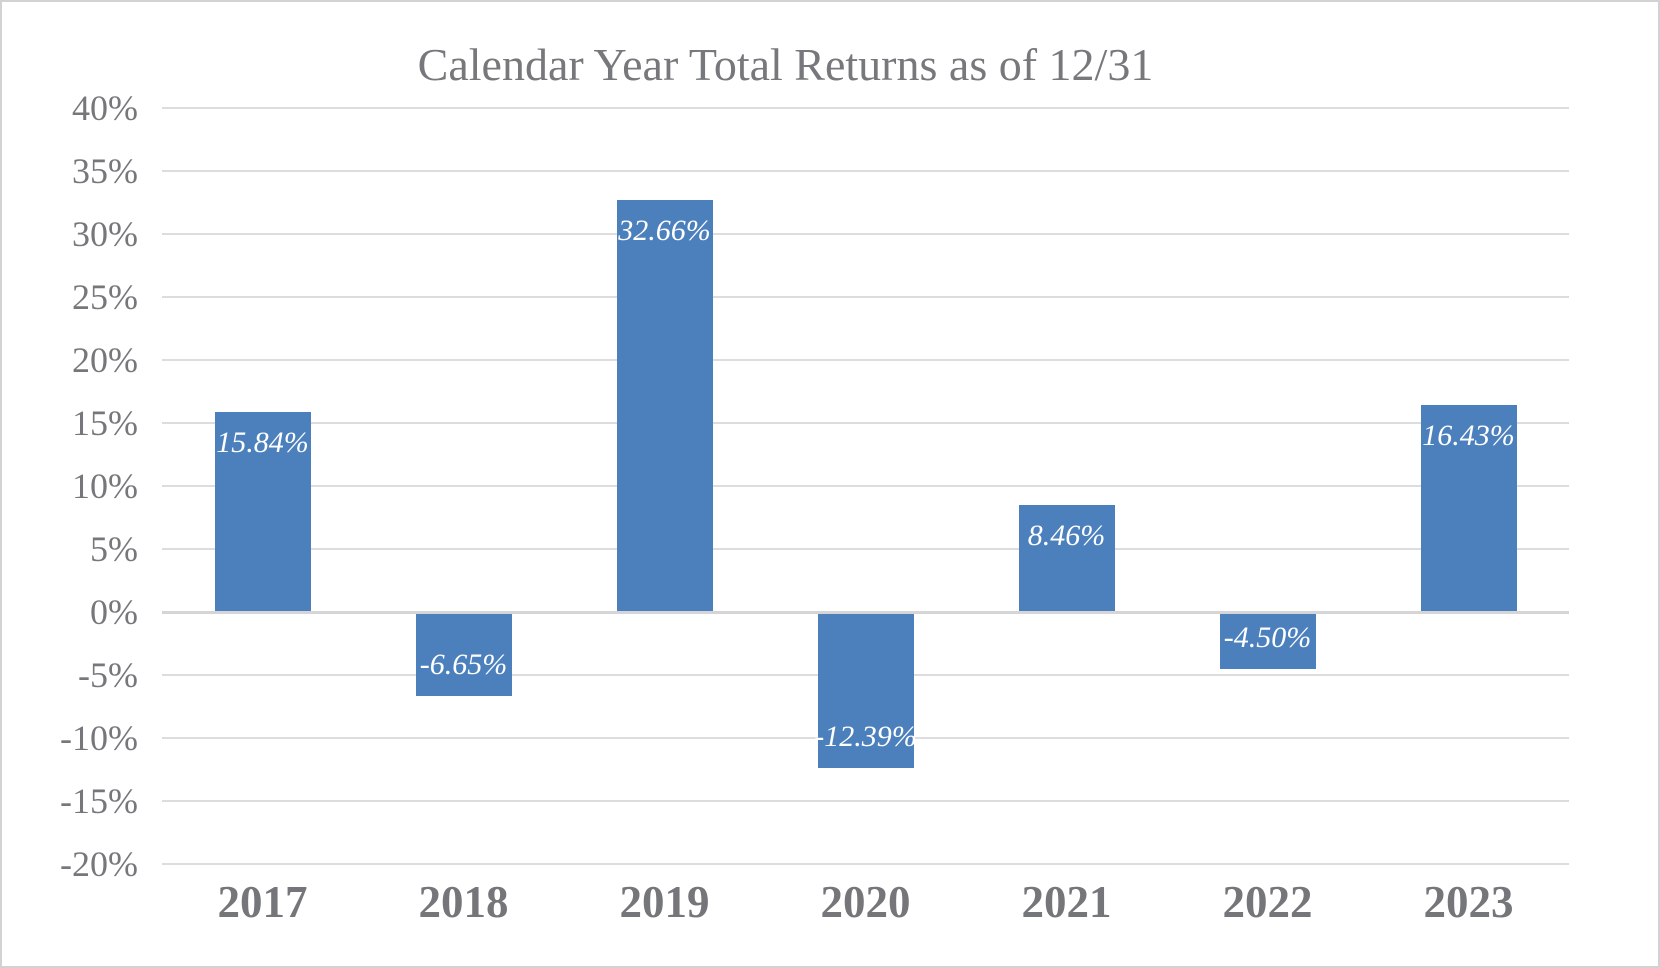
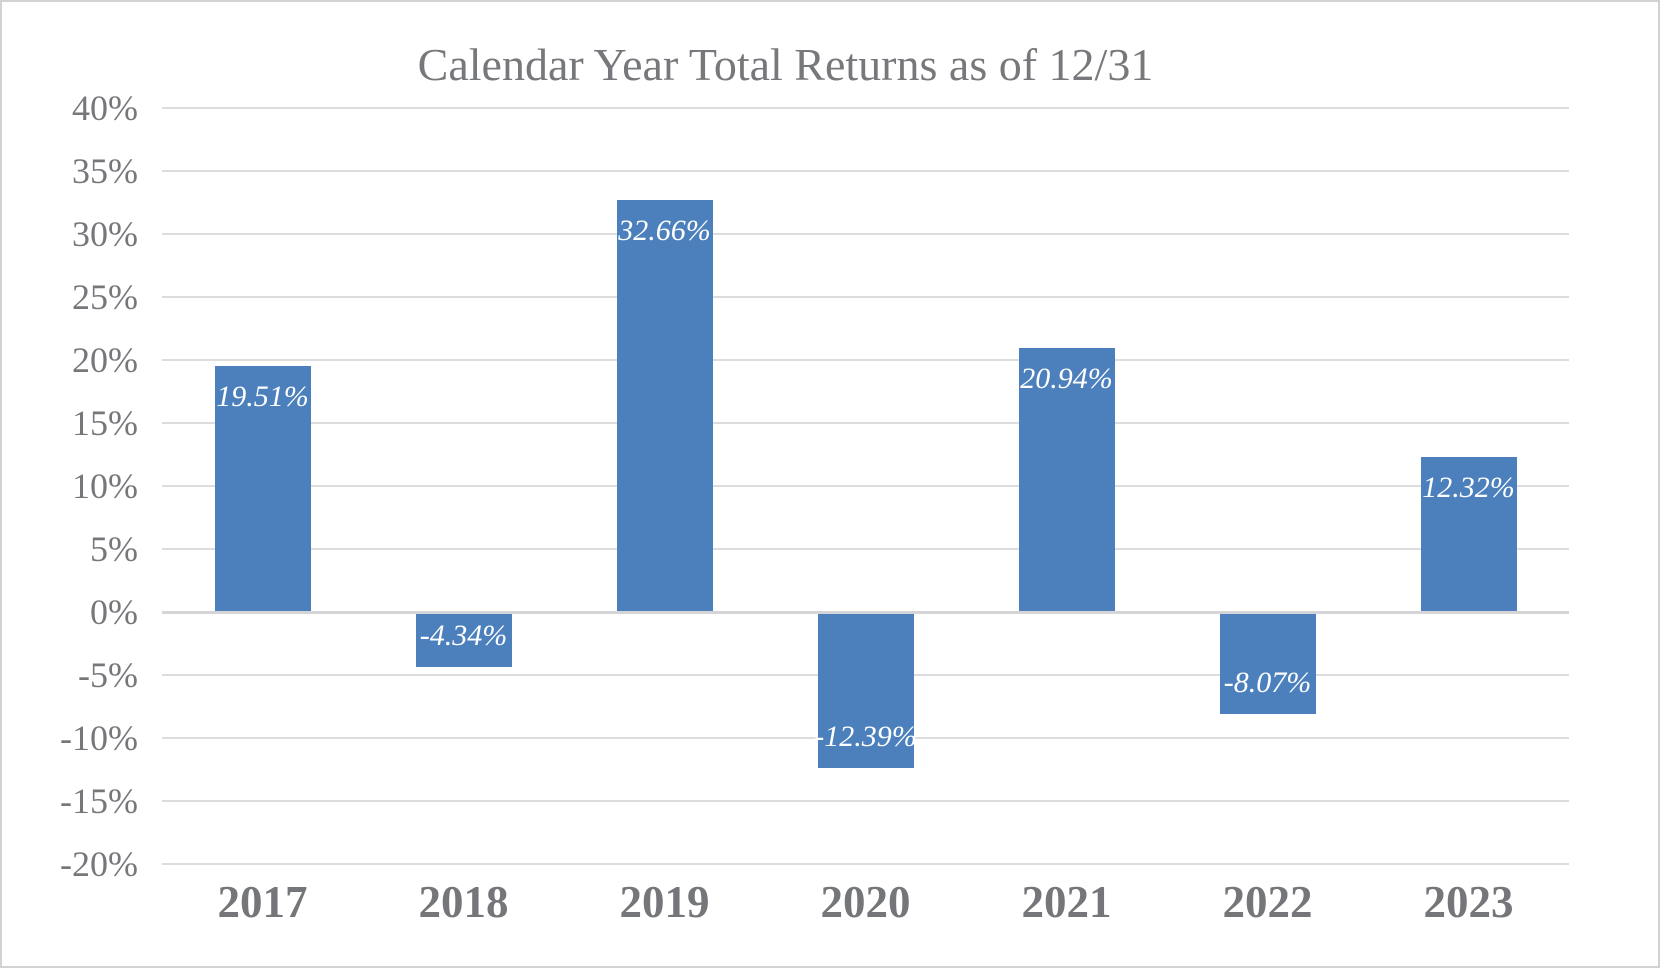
2017: 15.84% -> 19.51%
2018: -6.65% -> -4.34%
2021: 8.46% -> 20.94%
2022: -4.50% -> -8.07%
2023: 16.43% -> 12.32%
